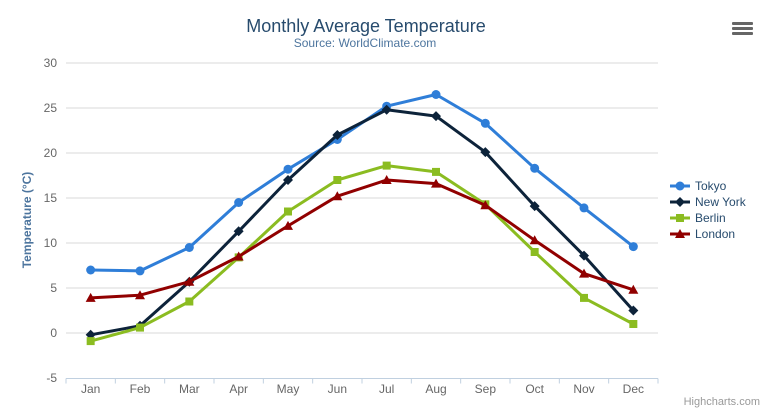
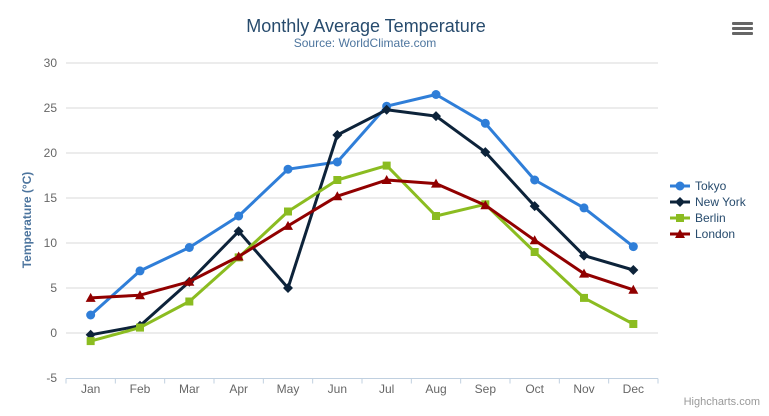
Tokyo/Jan: 7 -> 2
Tokyo/Apr: 14 -> 13
New York/May: 17 -> 5
Tokyo/Jun: 22 -> 19
Berlin/Aug: 18 -> 13
Tokyo/Oct: 18 -> 17
New York/Dec: 2 -> 7
